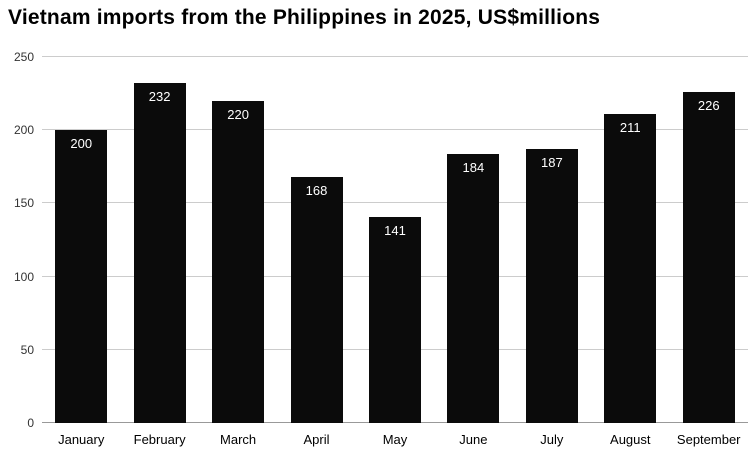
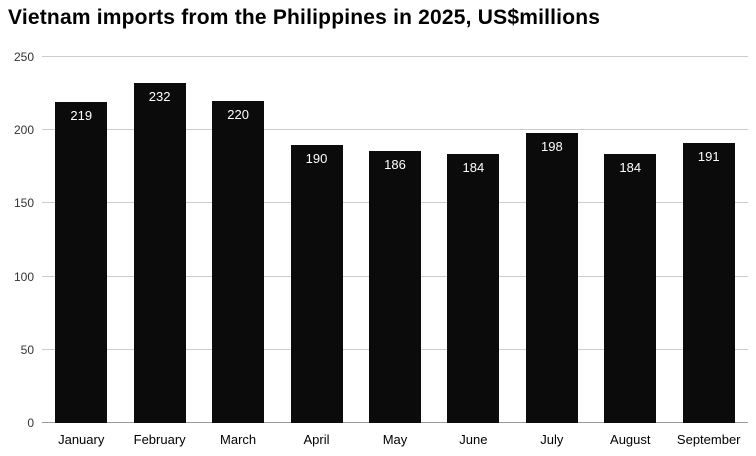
January: 200 -> 219
April: 168 -> 190
May: 141 -> 186
July: 187 -> 198
August: 211 -> 184
September: 226 -> 191
